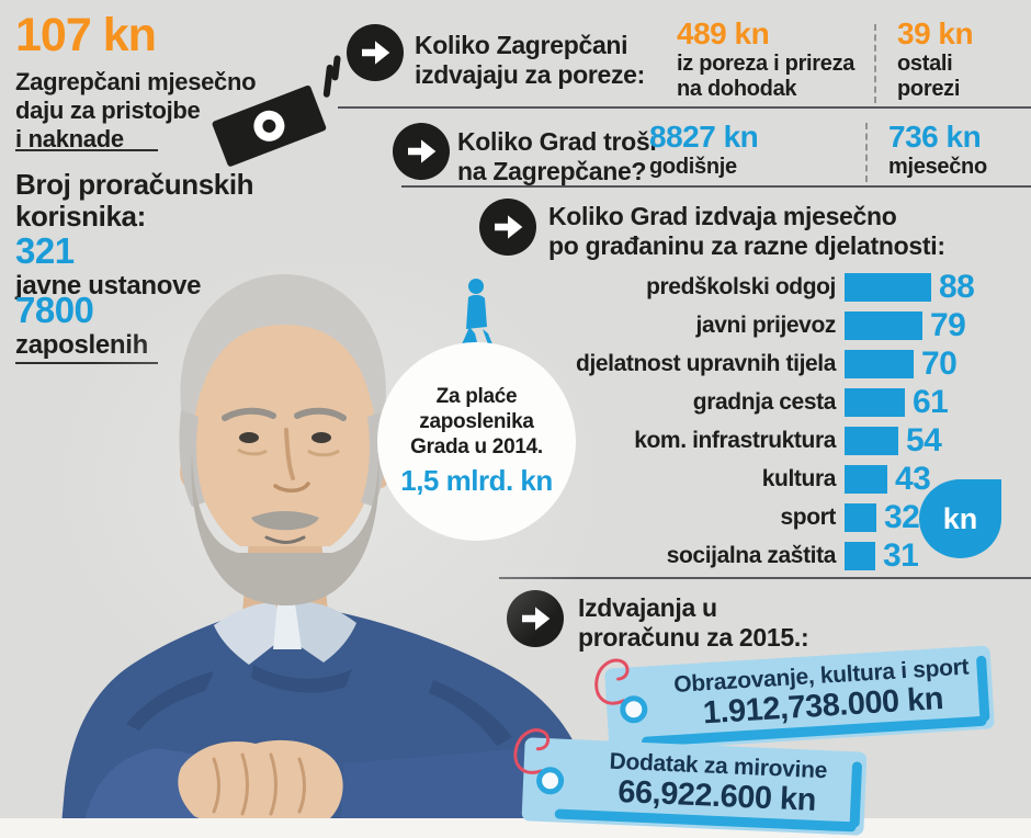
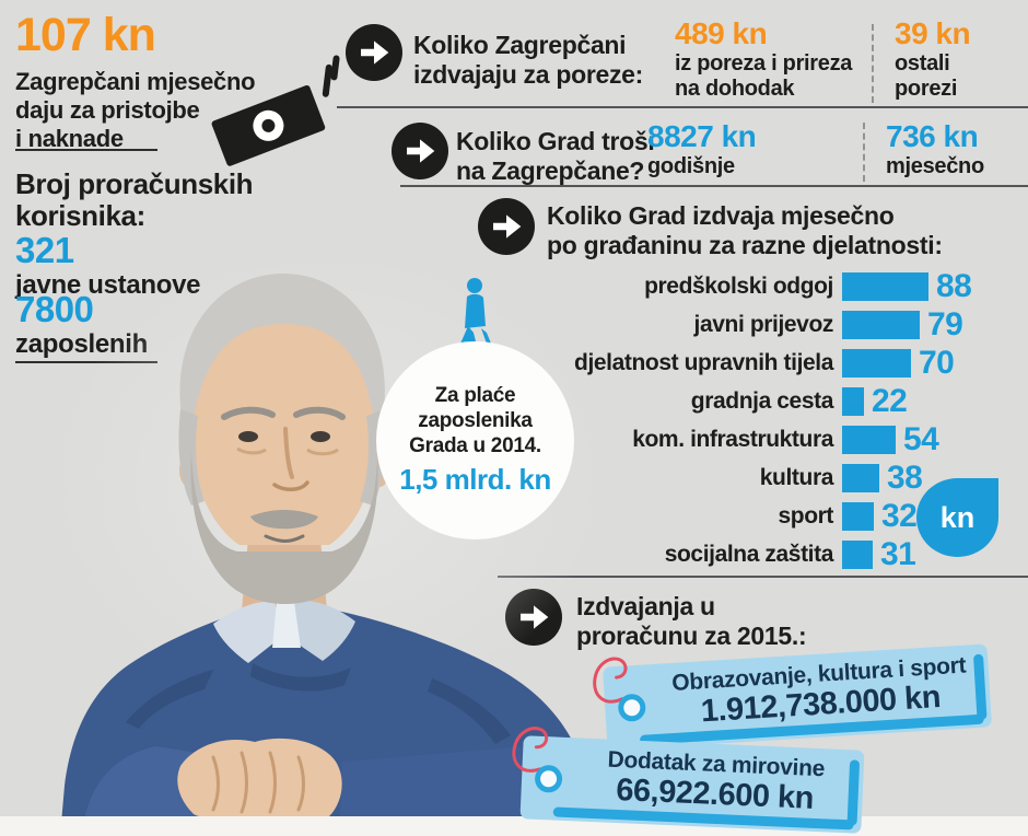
gradnja cesta: 61 -> 22
kultura: 43 -> 38
